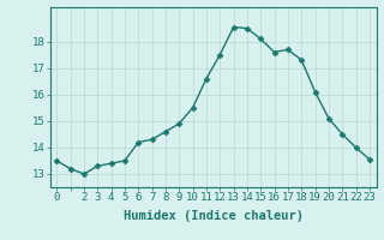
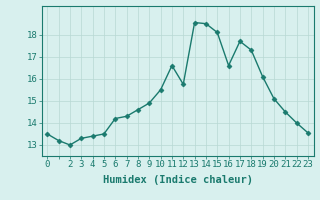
12: 17.50 -> 15.75
16: 17.60 -> 16.60
